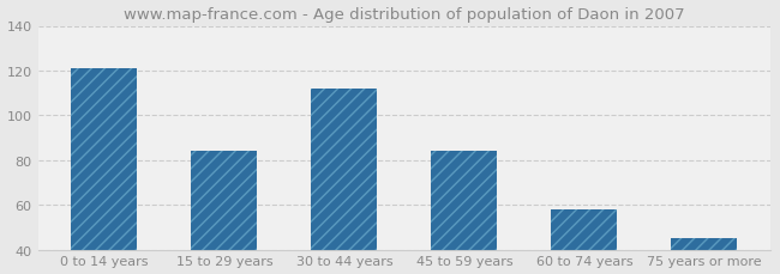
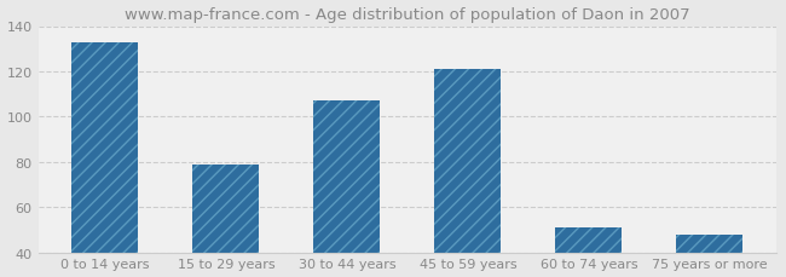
0 to 14 years: 121 -> 133
15 to 29 years: 84 -> 79
30 to 44 years: 112 -> 107
45 to 59 years: 84 -> 121
60 to 74 years: 58 -> 51
75 years or more: 45 -> 48
